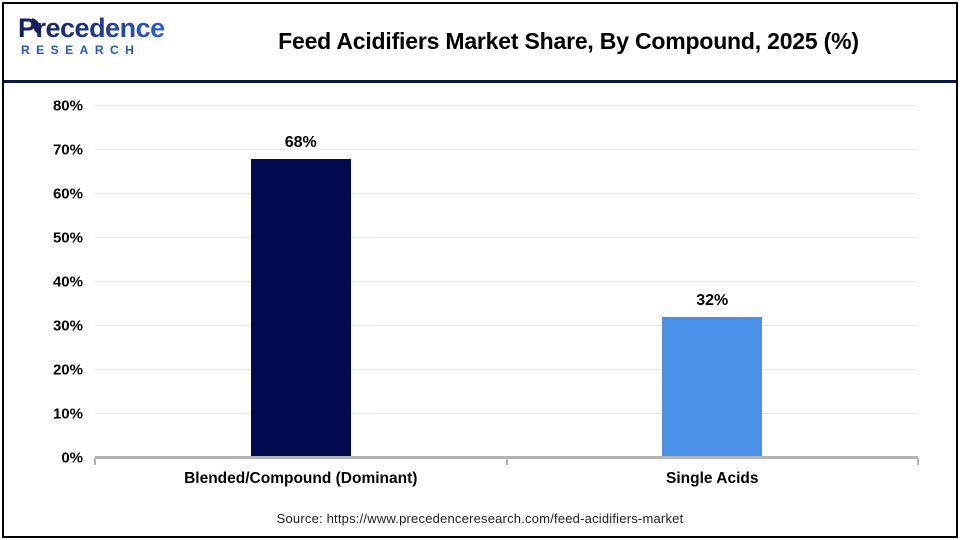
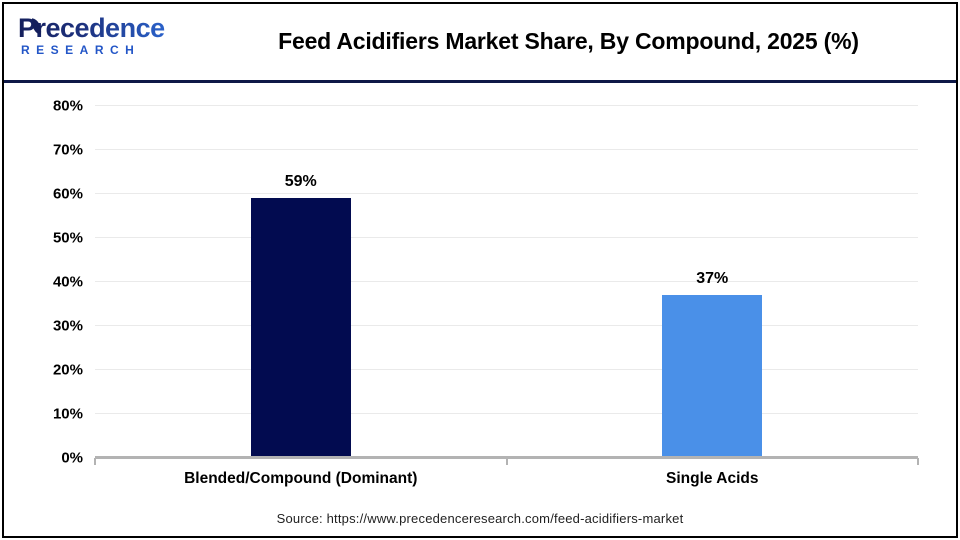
Blended/Compound (Dominant): 68% -> 59%
Single Acids: 32% -> 37%
